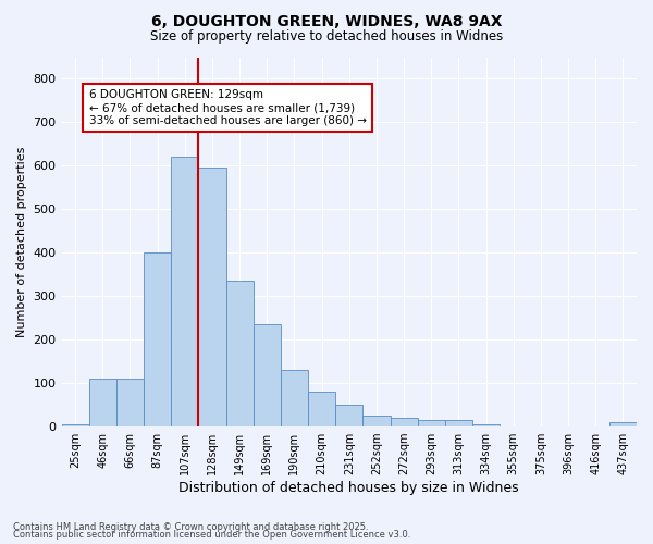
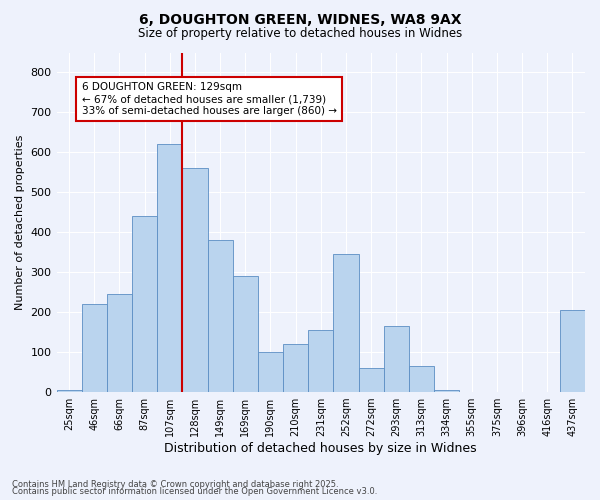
46sqm: 110 -> 220
66sqm: 110 -> 245
87sqm: 400 -> 440
128sqm: 595 -> 560
149sqm: 335 -> 380
169sqm: 235 -> 290
190sqm: 130 -> 100
210sqm: 80 -> 120
231sqm: 50 -> 155
252sqm: 25 -> 345
272sqm: 20 -> 60
293sqm: 15 -> 165
313sqm: 15 -> 65
437sqm: 10 -> 205
